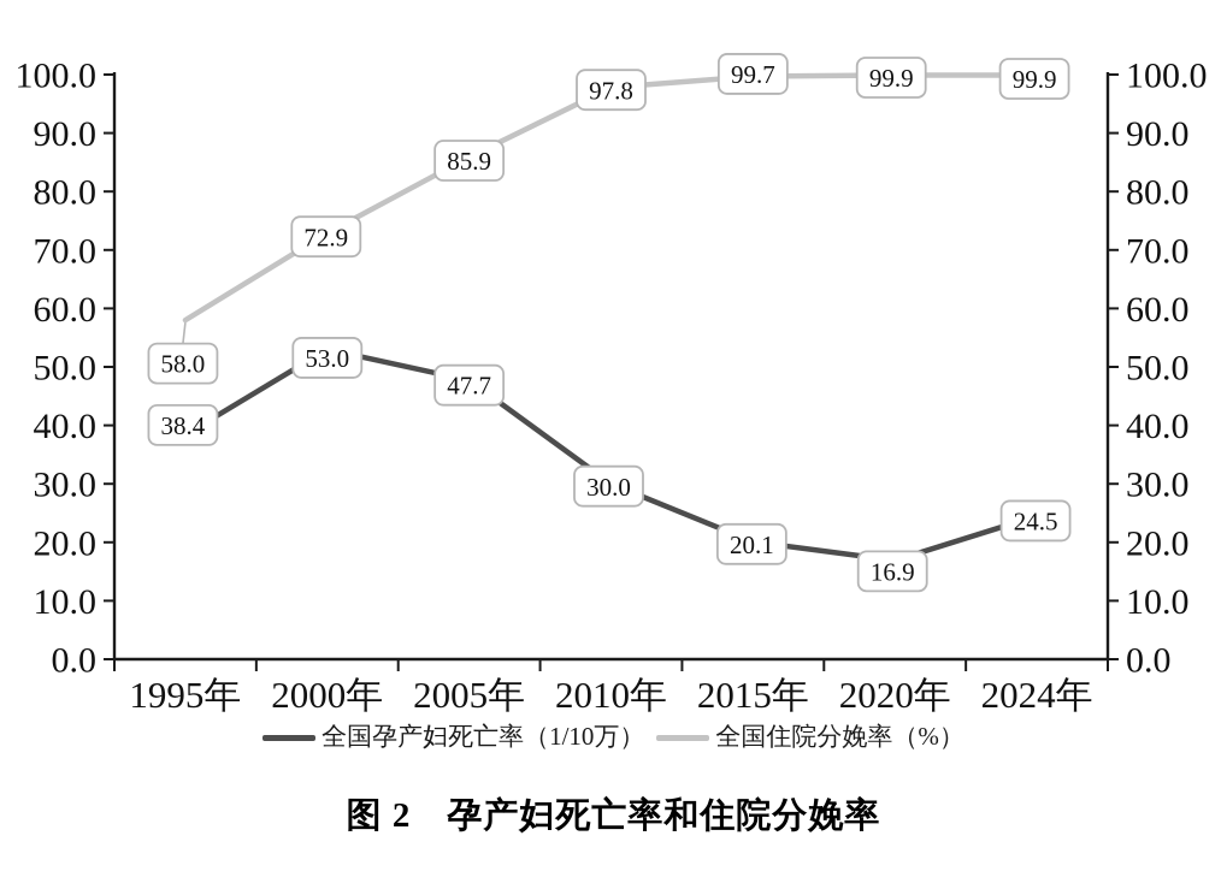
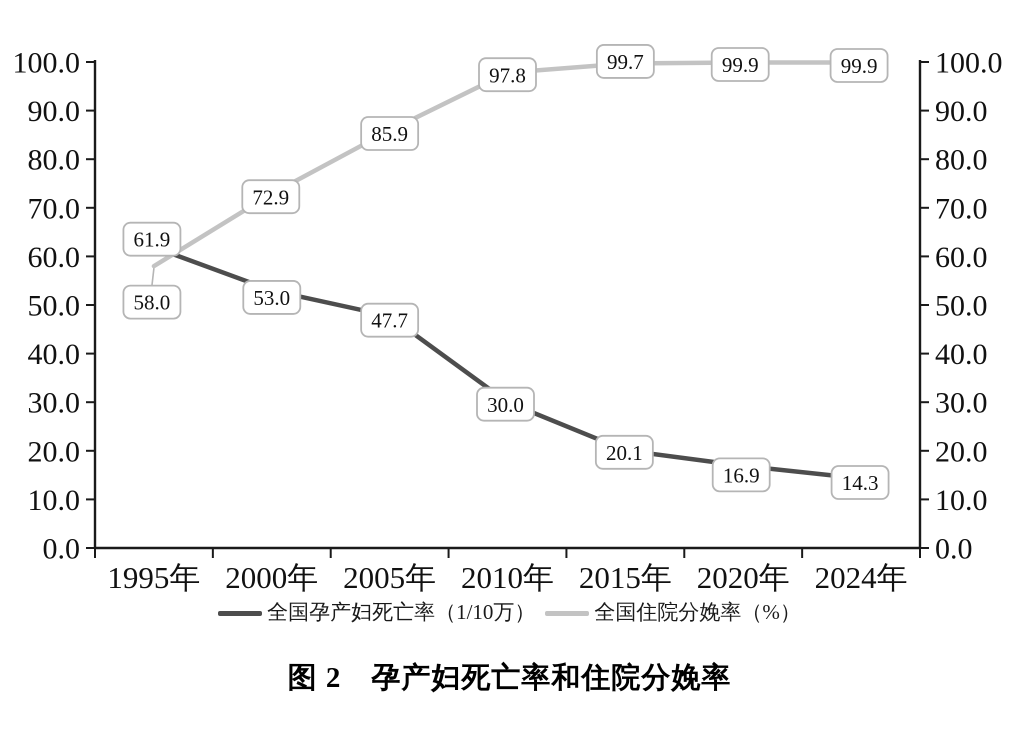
全国孕产妇死亡率（1/10万）/1995年: 38.4 -> 61.9
全国孕产妇死亡率（1/10万）/2024年: 24.5 -> 14.3
